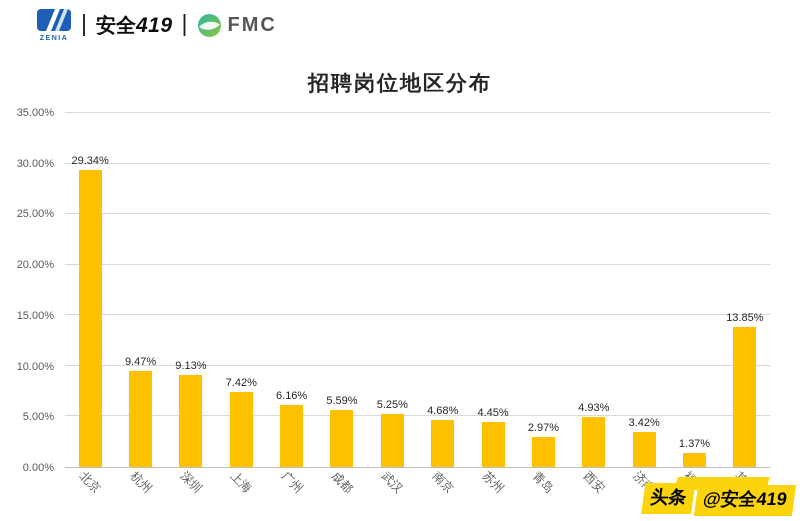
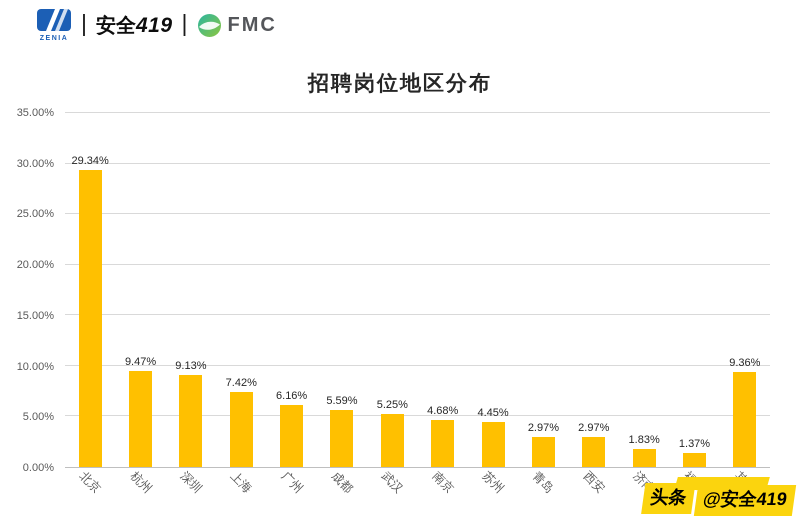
西安: 4.93% -> 2.97%
济南: 3.42% -> 1.83%
其他: 13.85% -> 9.36%
